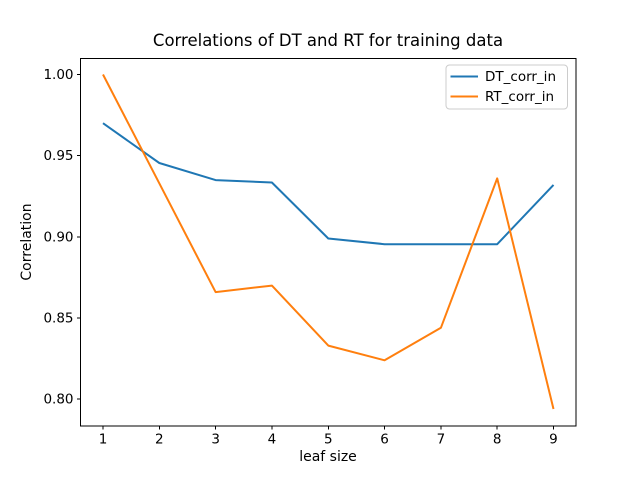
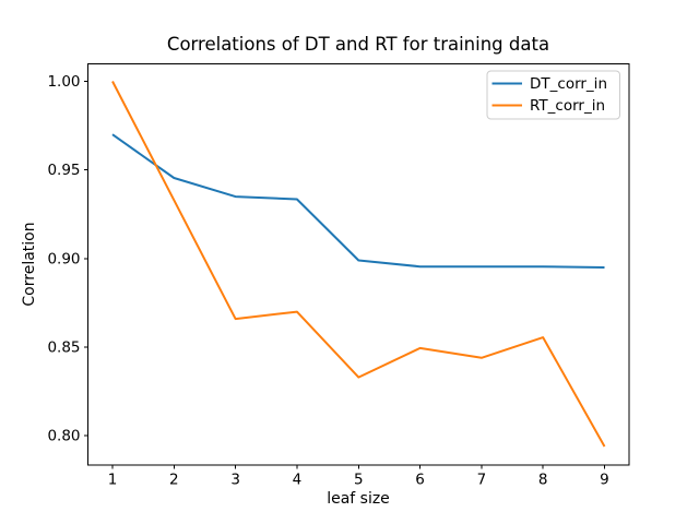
RT_corr_in/6: 0.824 -> 0.850
RT_corr_in/8: 0.936 -> 0.856
DT_corr_in/9: 0.932 -> 0.895
